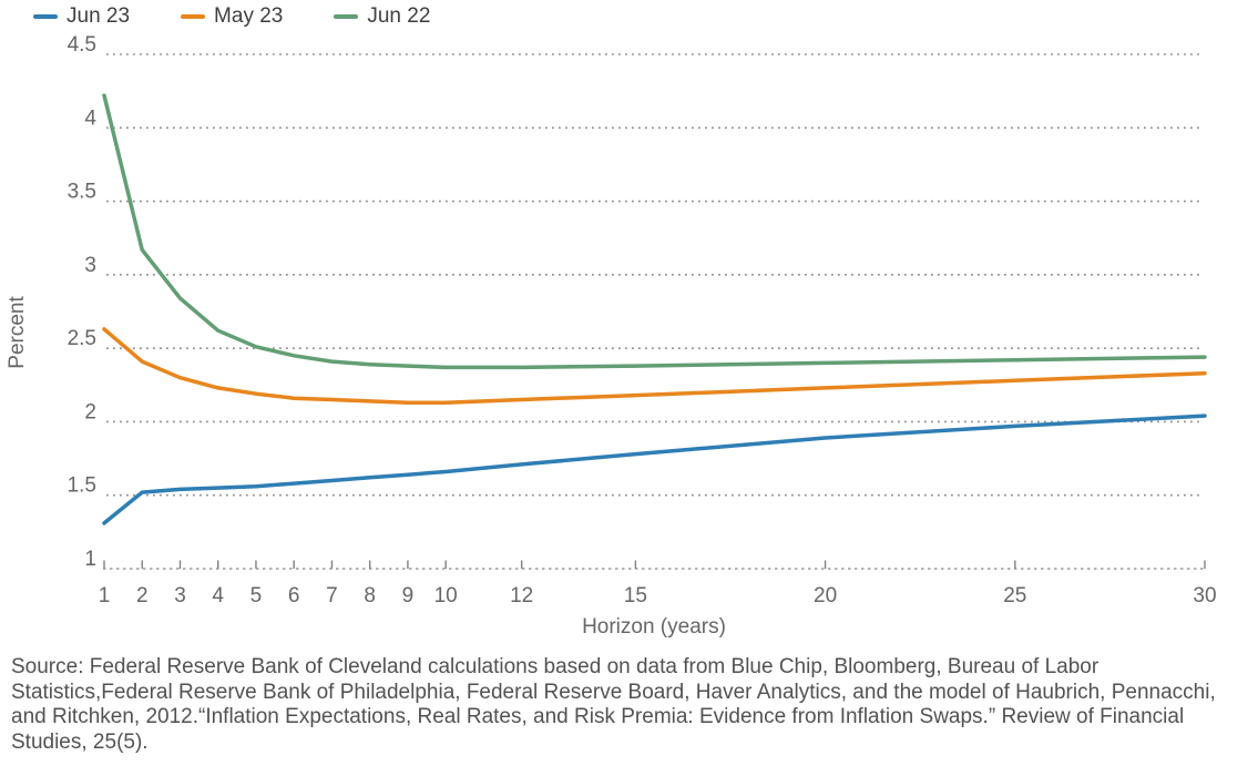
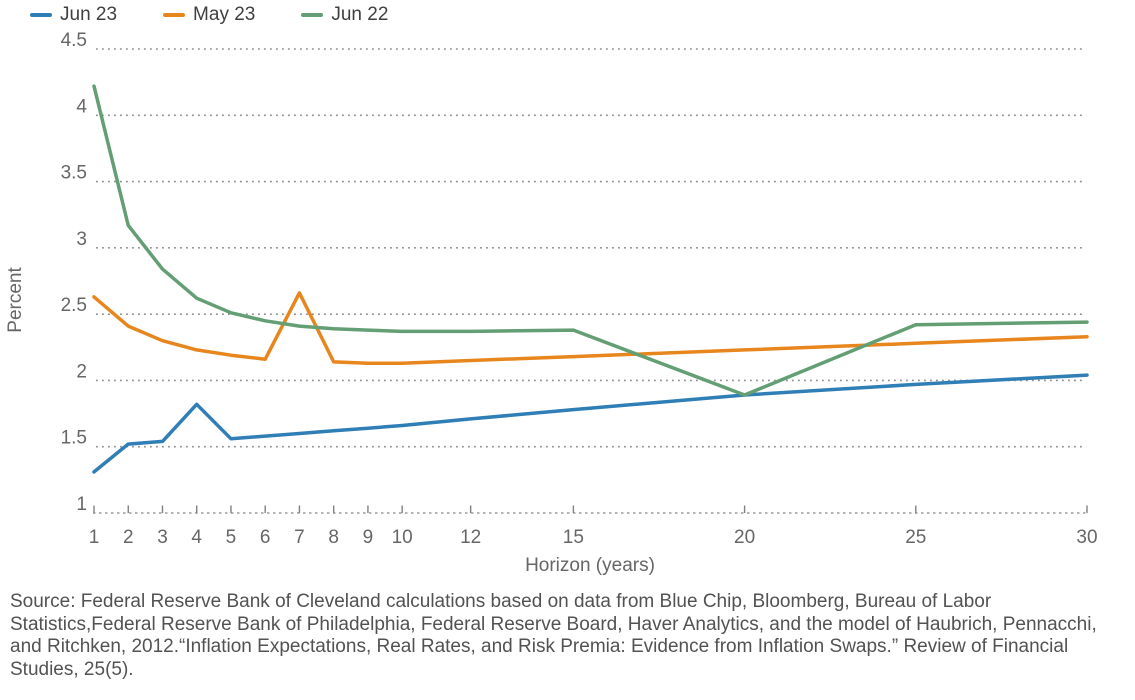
Jun 23/4: 1.55 -> 1.82
May 23/7: 2.15 -> 2.66
Jun 22/20: 2.40 -> 1.89
